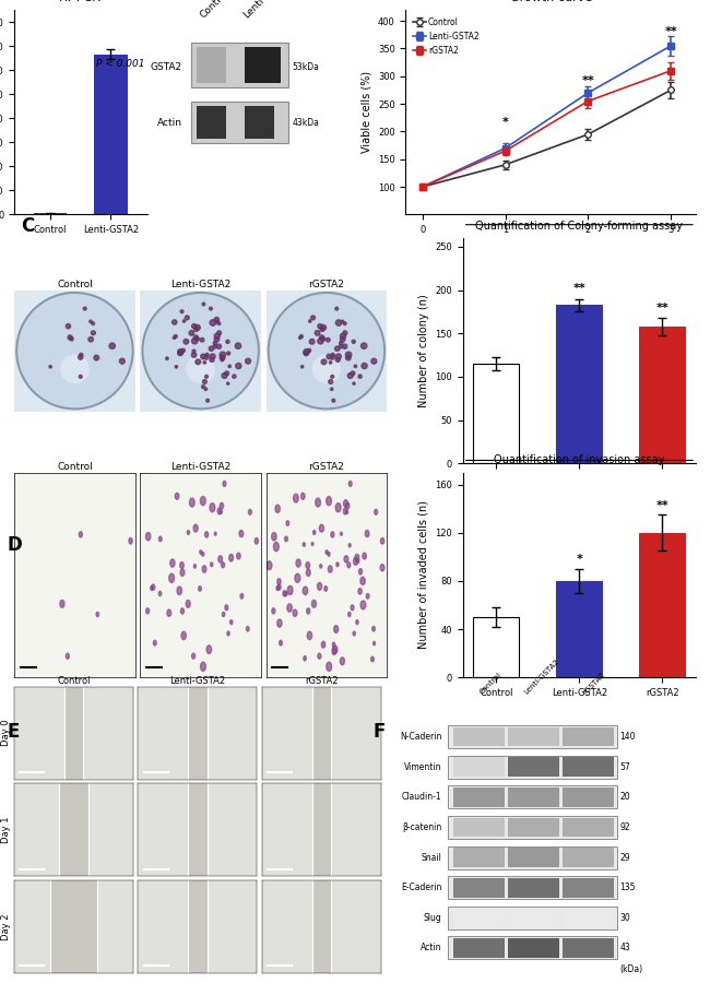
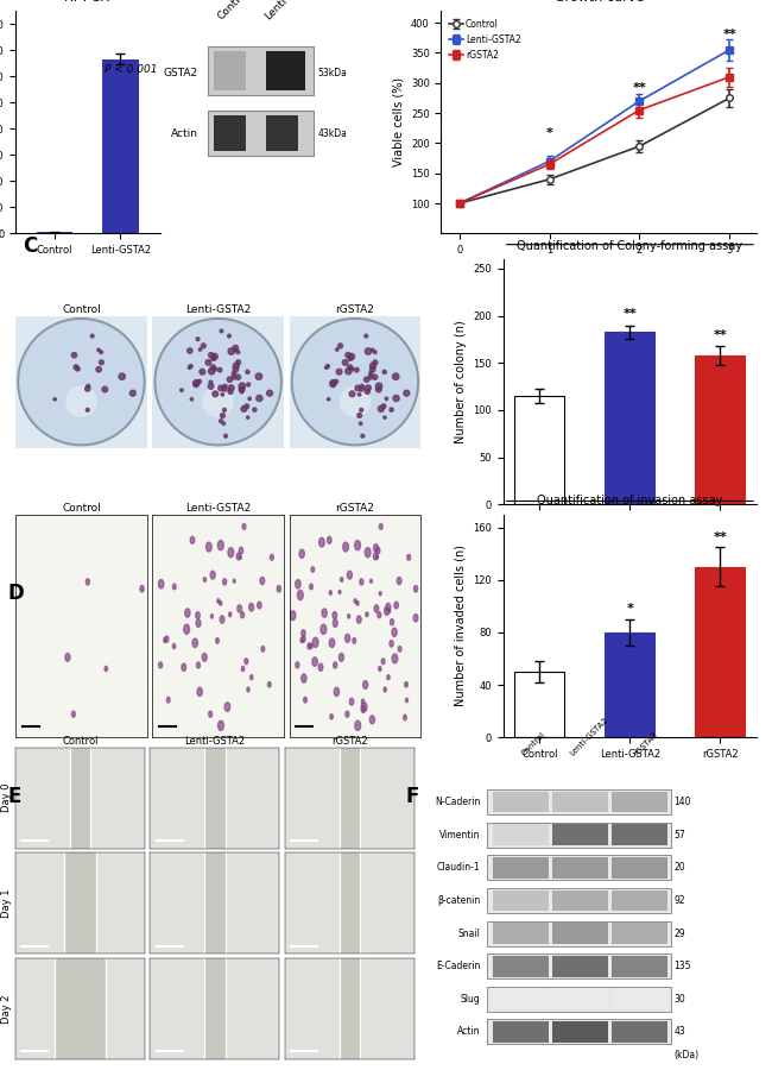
Quantification of invasion assay/rGSTA2: 120 -> 130
